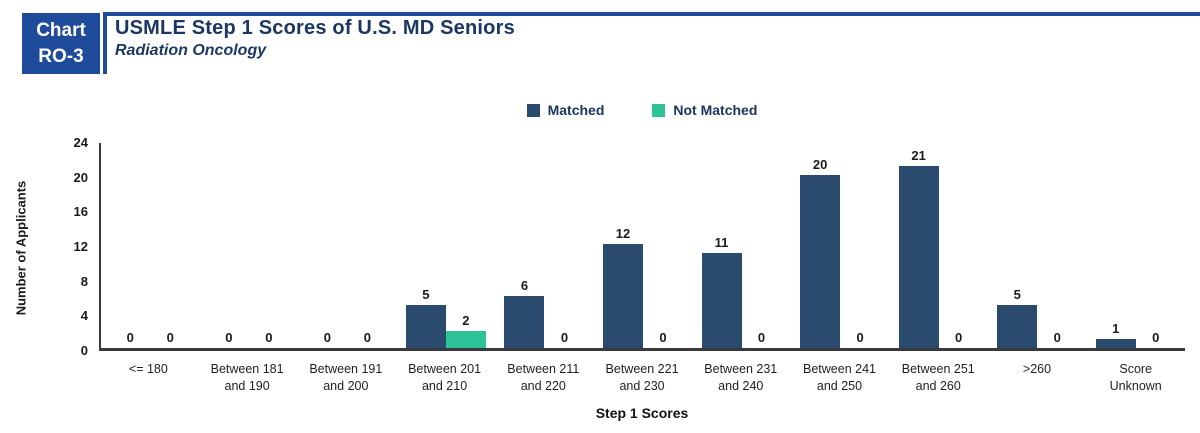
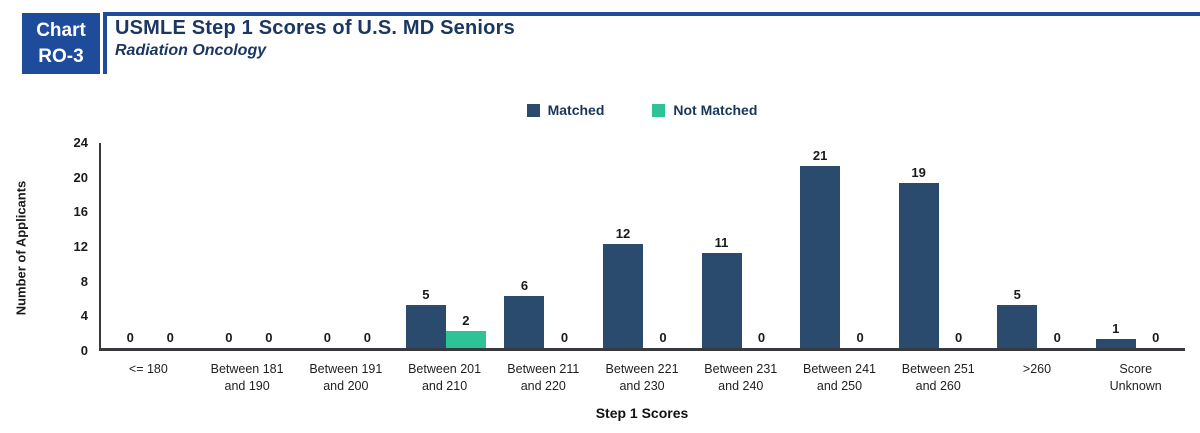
Matched/Between 241 and 250: 20 -> 21
Matched/Between 251 and 260: 21 -> 19
